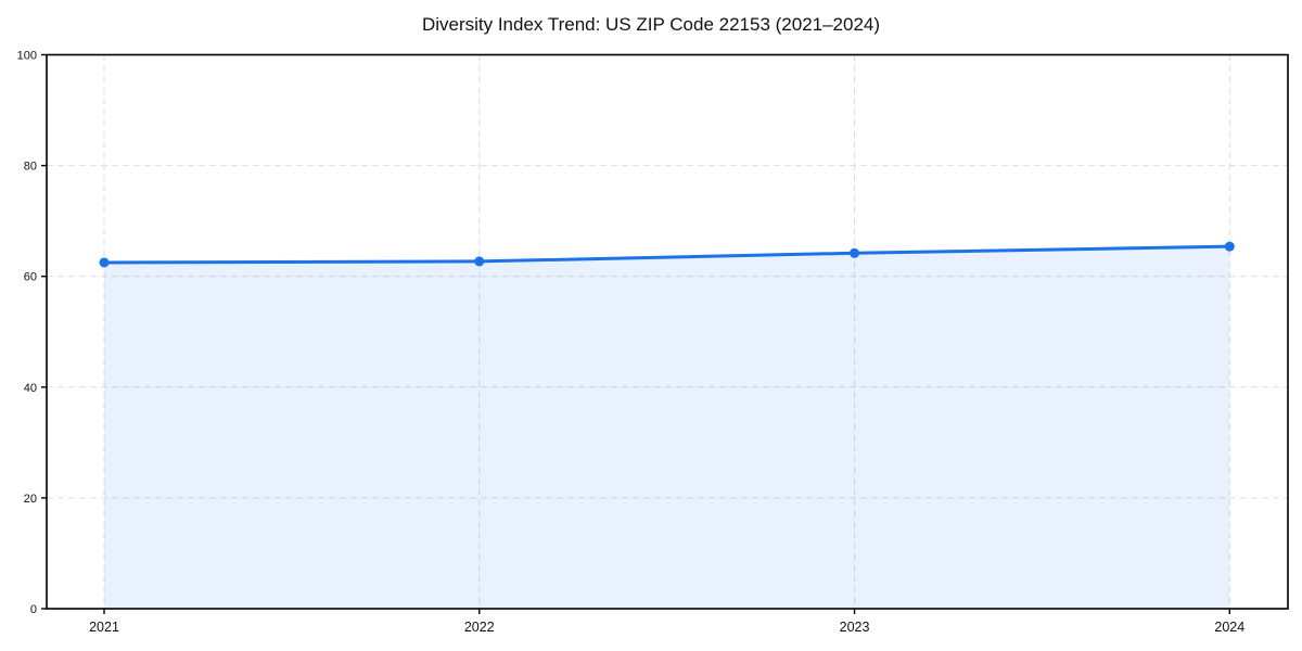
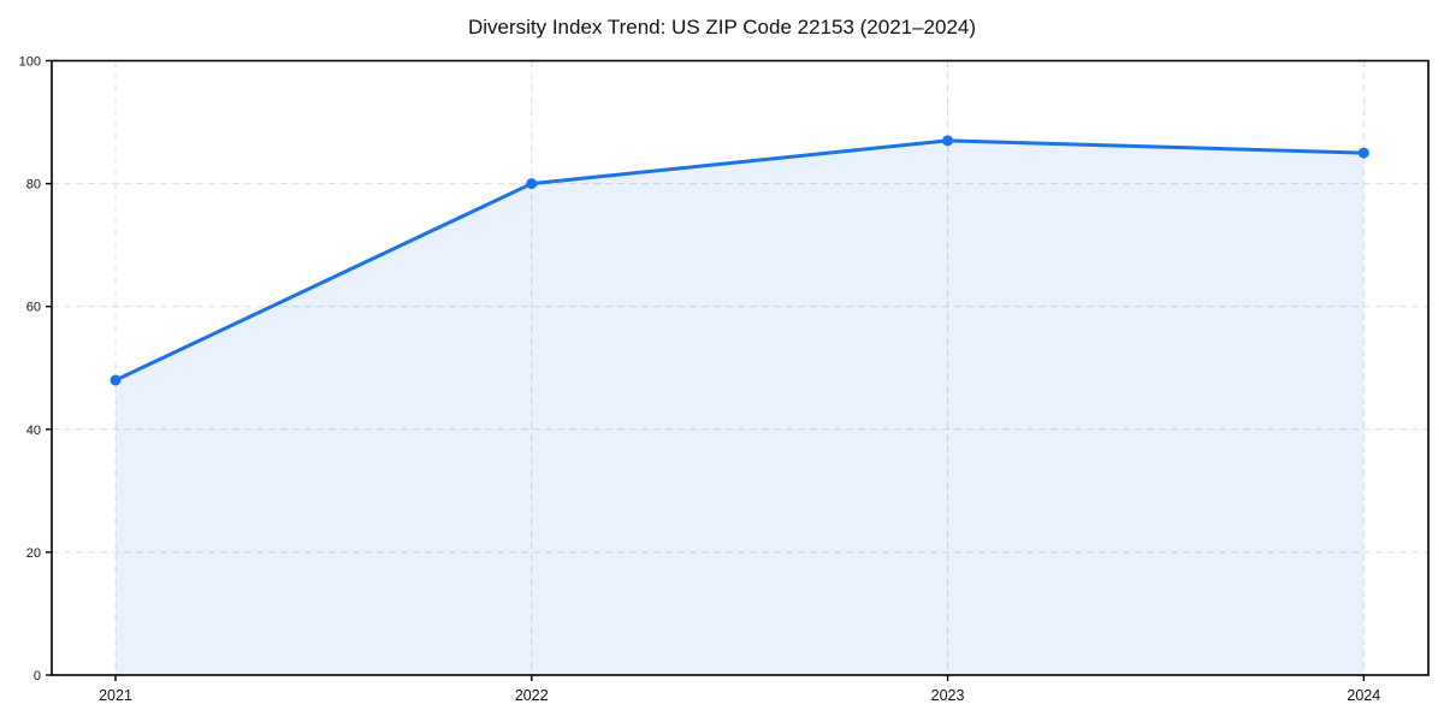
2021: 62 -> 48
2022: 63 -> 80
2023: 64 -> 87
2024: 65 -> 85
